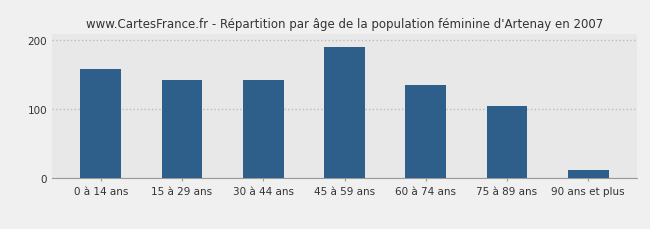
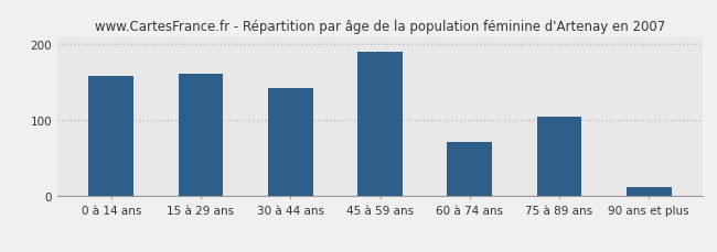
15 à 29 ans: 143 -> 162
60 à 74 ans: 135 -> 72
